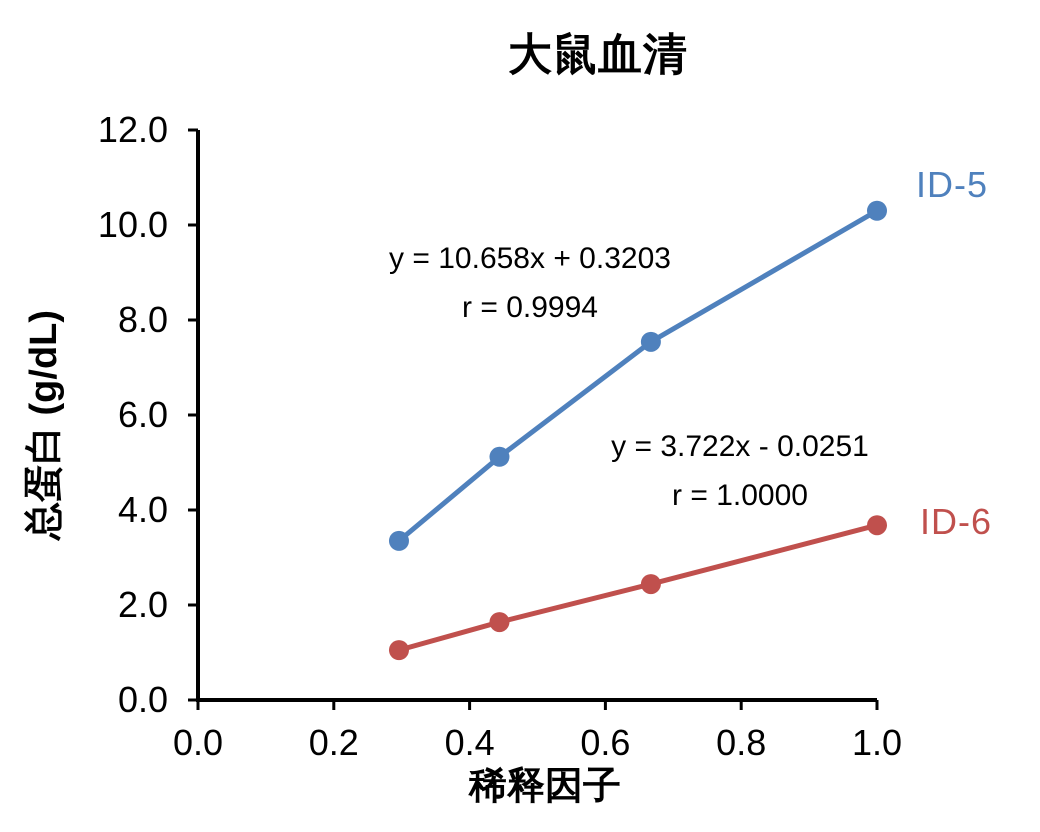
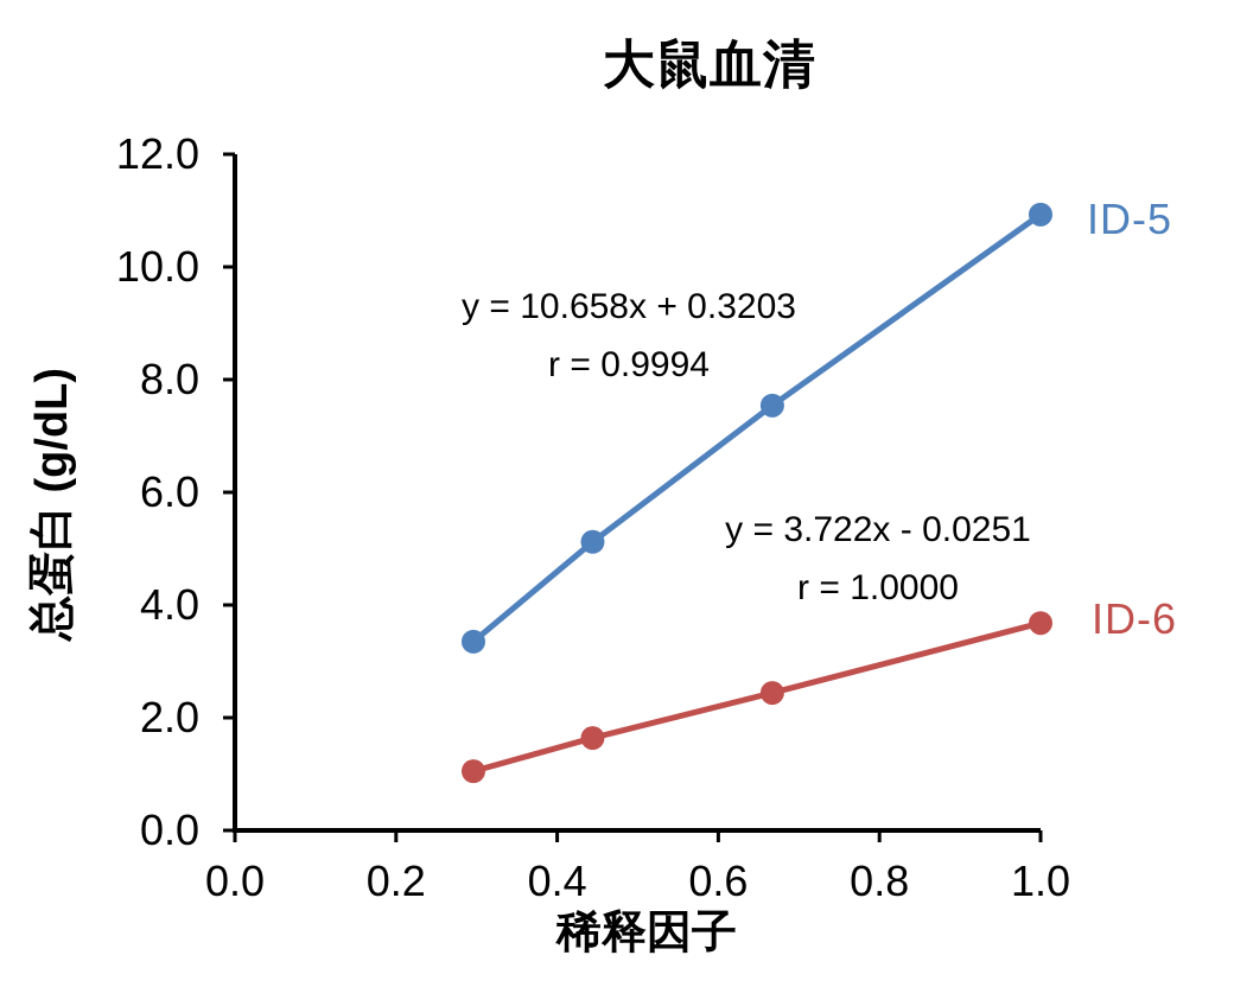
ID-5/1.0: 10.3 -> 10.9
